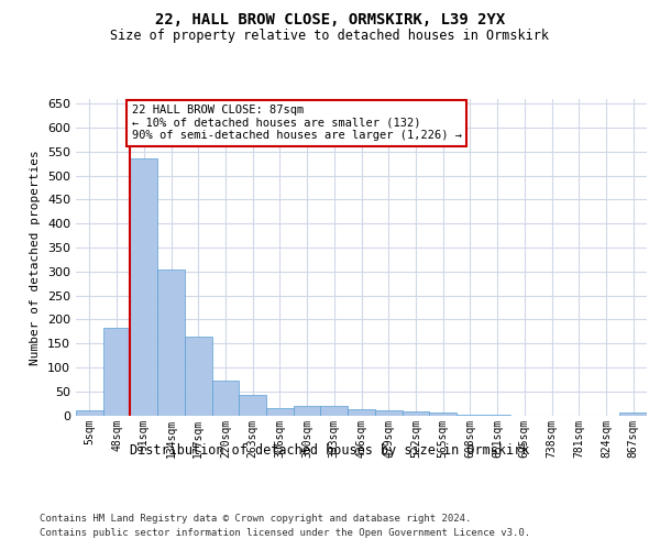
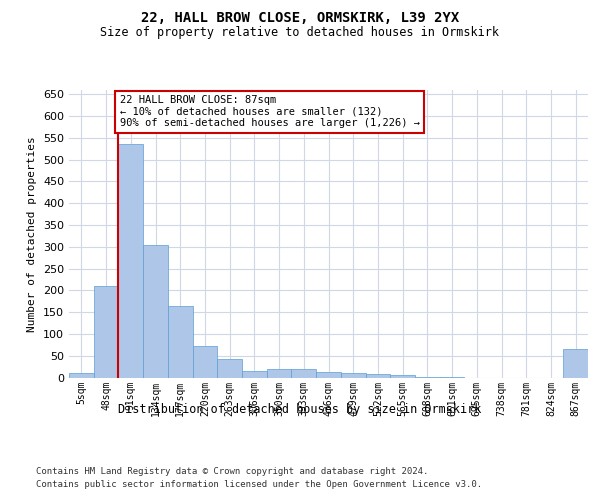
48sqm: 183 -> 210
867sqm: 5 -> 65
